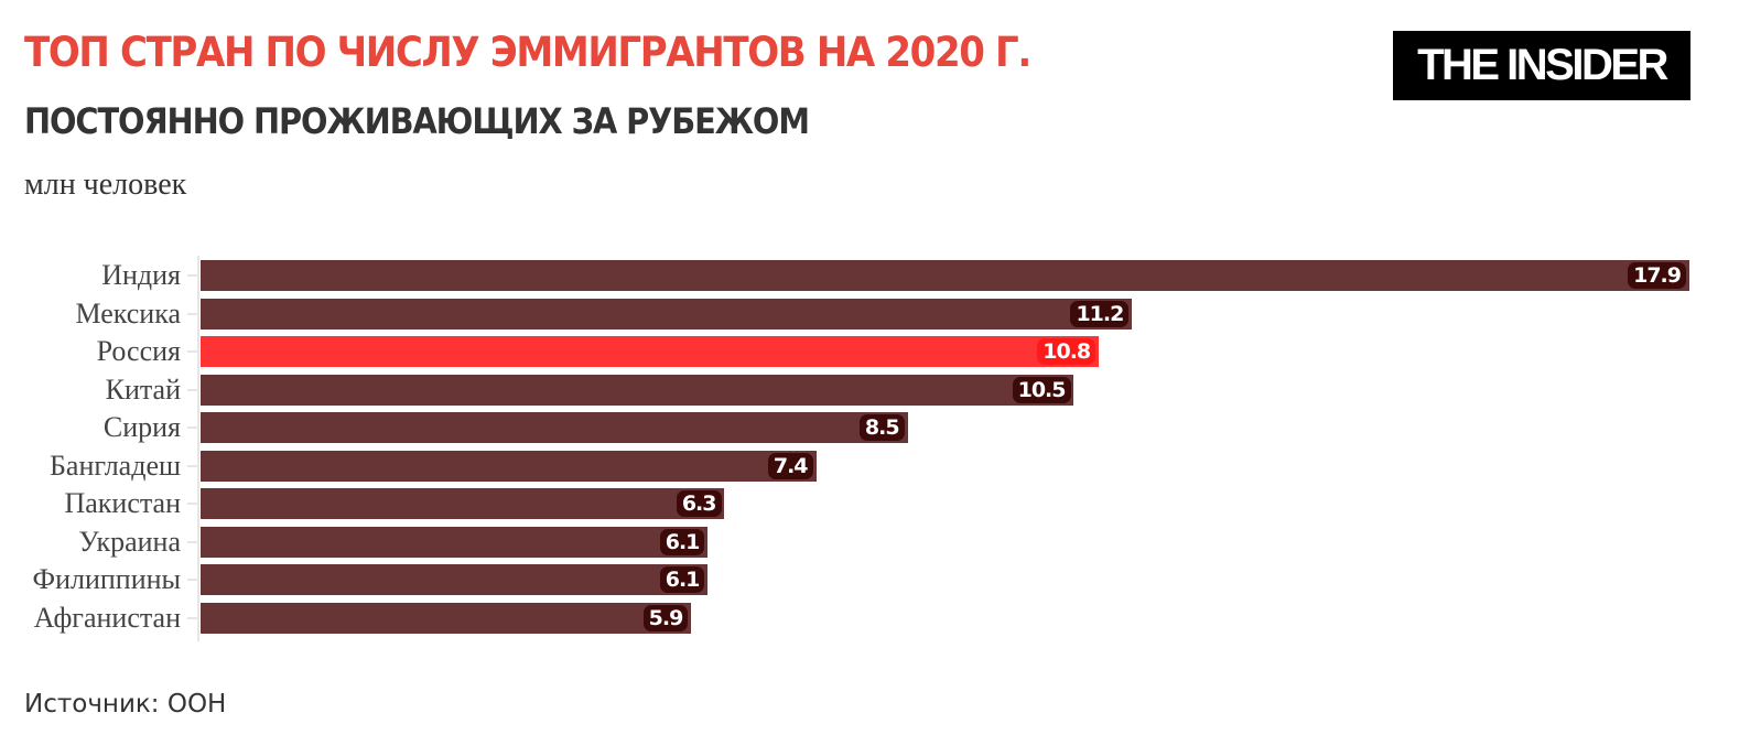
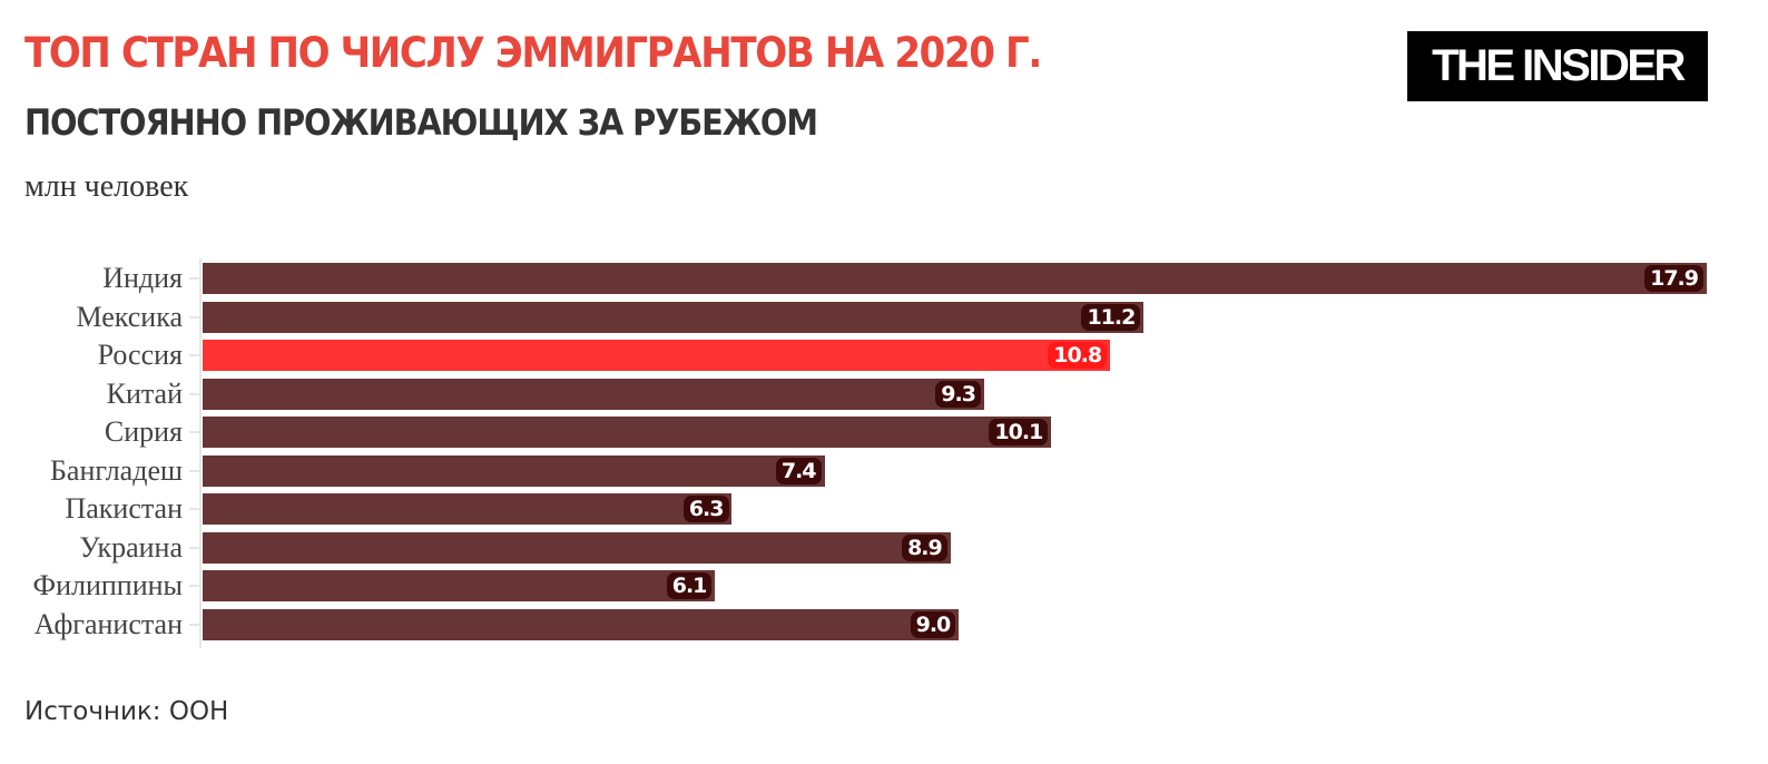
Китай: 10.5 -> 9.3
Сирия: 8.5 -> 10.1
Украина: 6.1 -> 8.9
Афганистан: 5.9 -> 9.0
